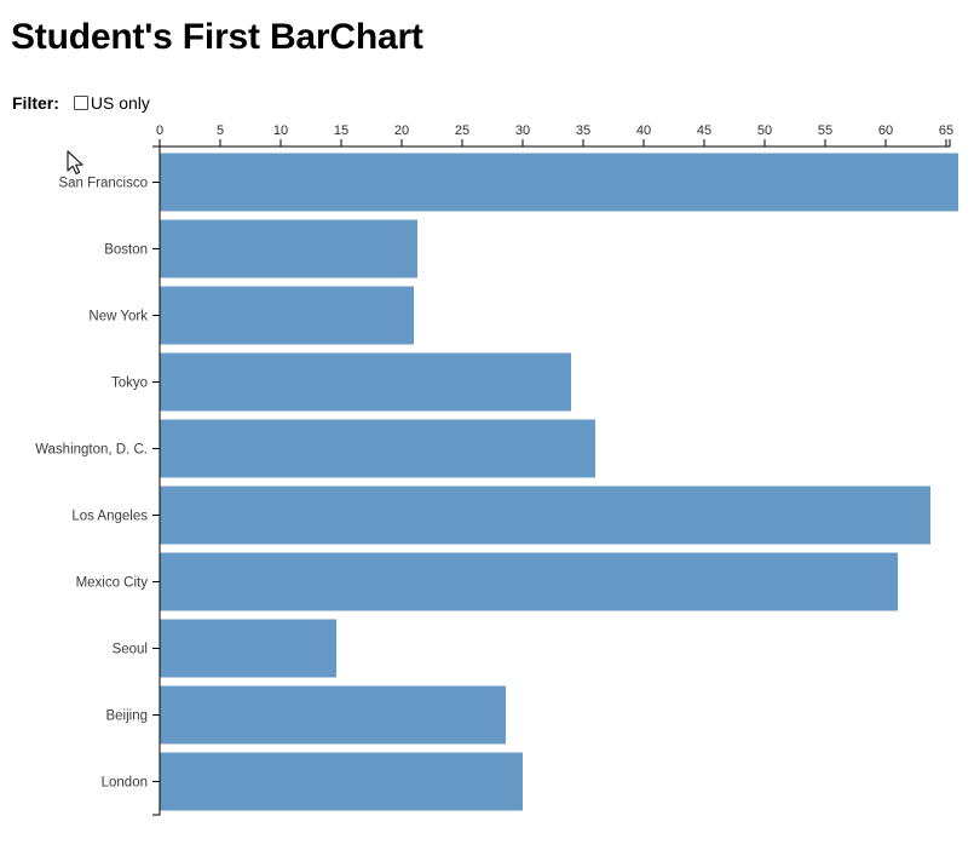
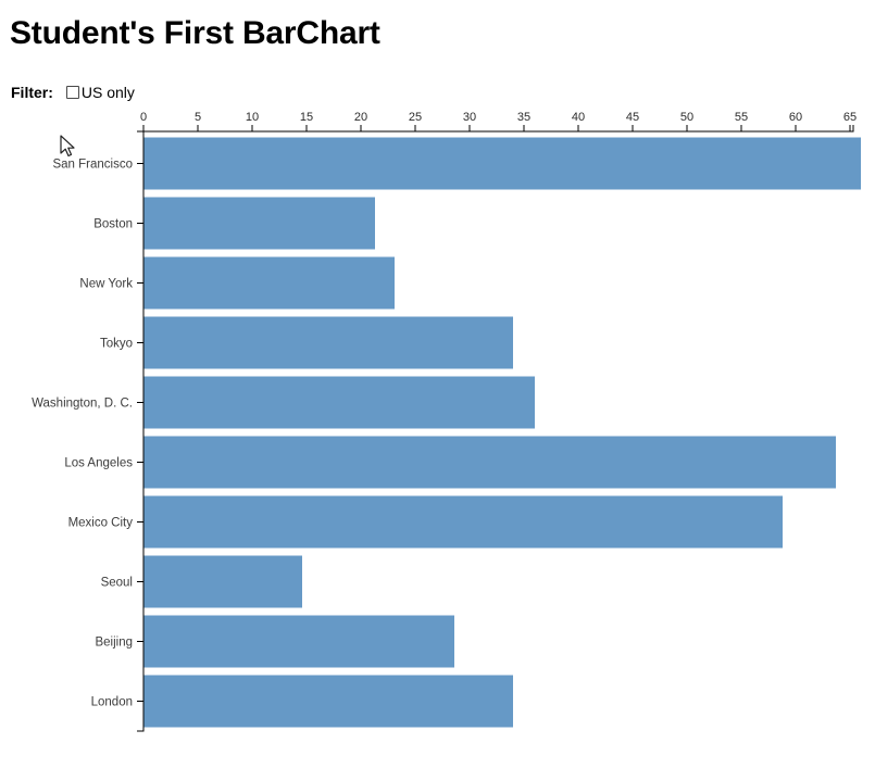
New York: 21 -> 23
Mexico City: 61 -> 59
London: 30 -> 34
